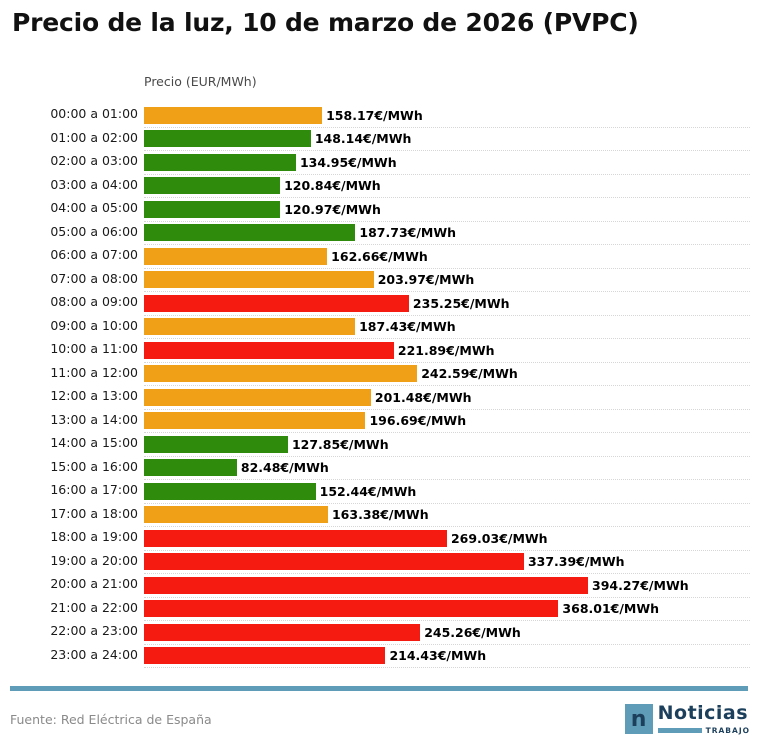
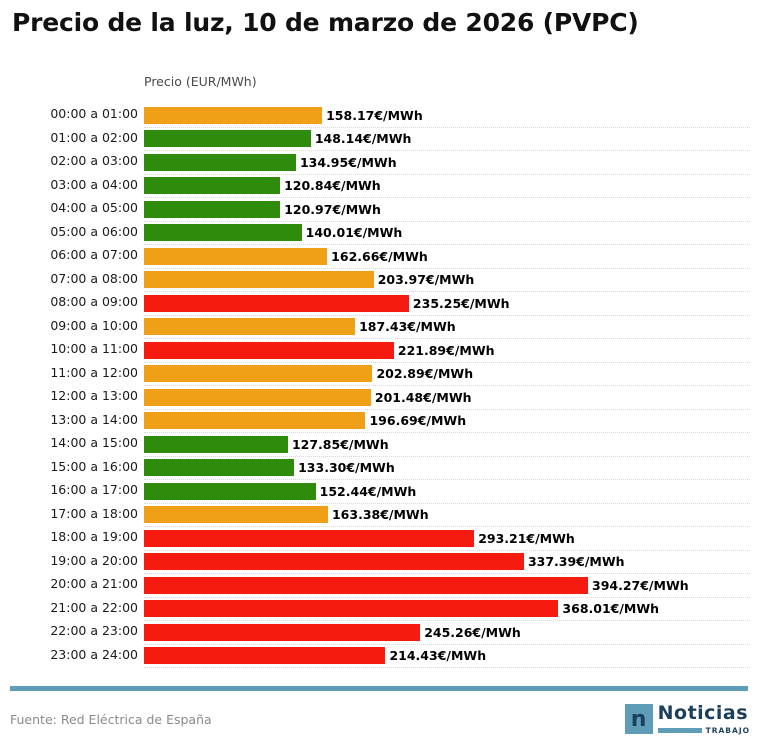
05:00 a 06:00: 187.73 -> 140.01
11:00 a 12:00: 242.59 -> 202.89
15:00 a 16:00: 82.48 -> 133.30
18:00 a 19:00: 269.03 -> 293.21
